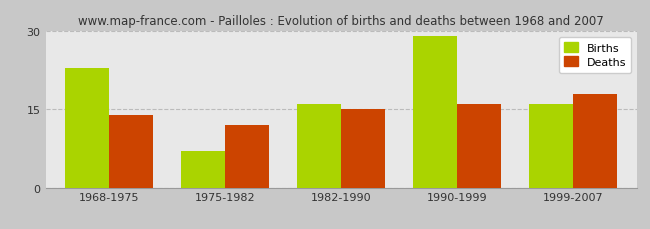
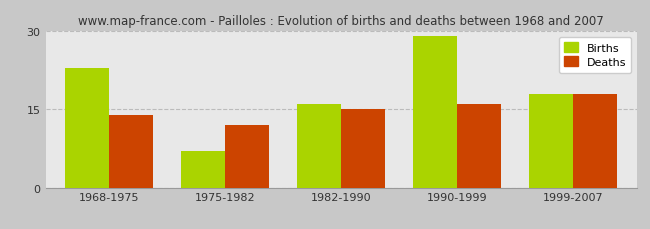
Births/1999-2007: 16 -> 18
